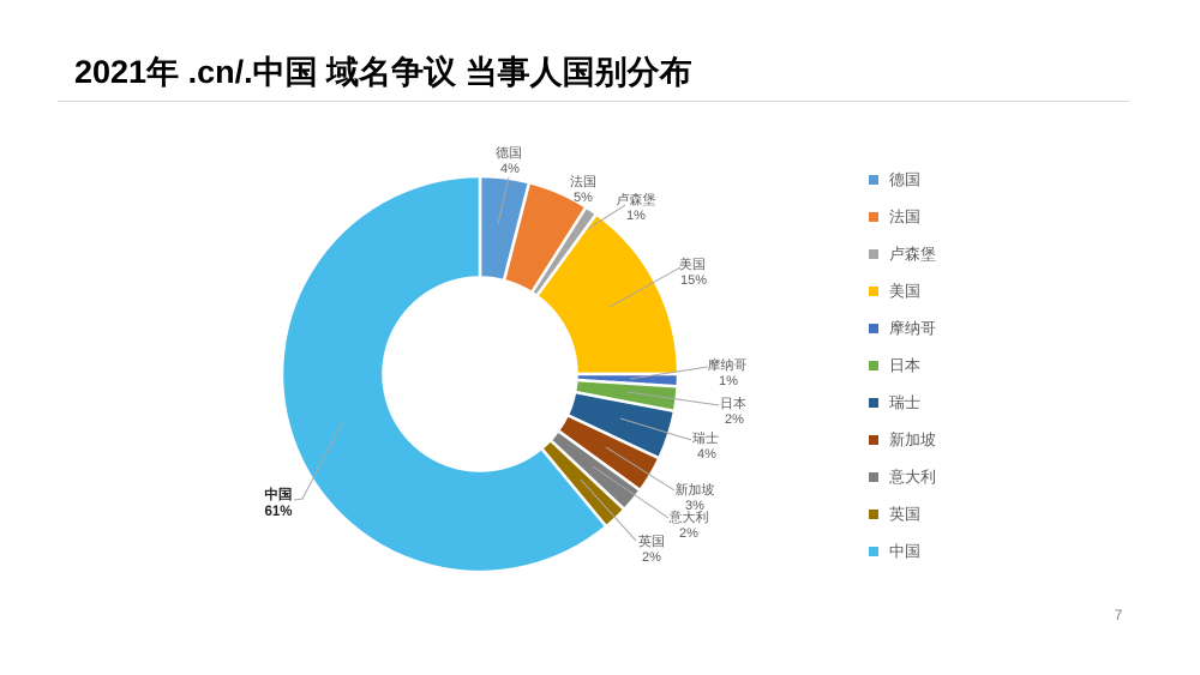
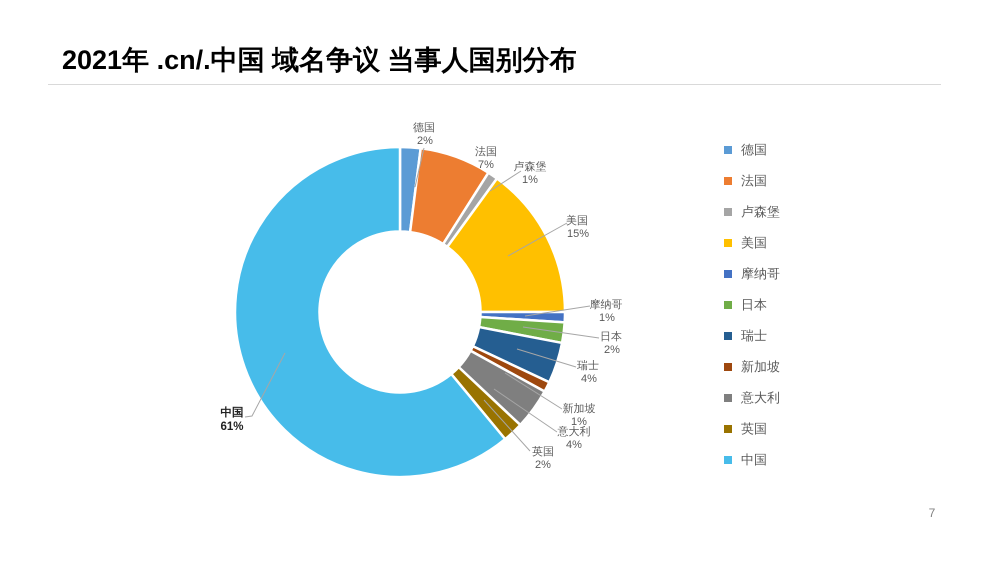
德国: 4% -> 2%
法国: 5% -> 7%
新加坡: 3% -> 1%
意大利: 2% -> 4%
